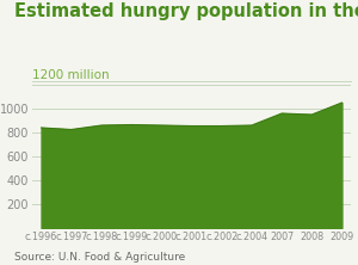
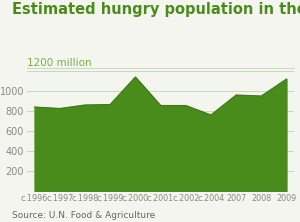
c.2000: 860 -> 1140
c.2004: 860 -> 760
2009: 1050 -> 1120
